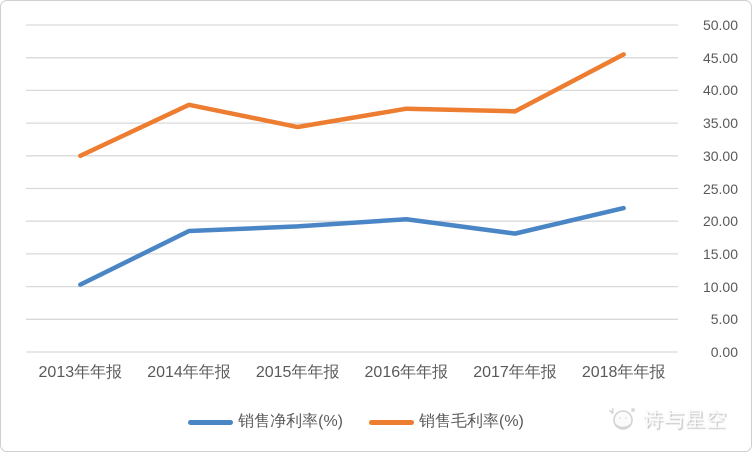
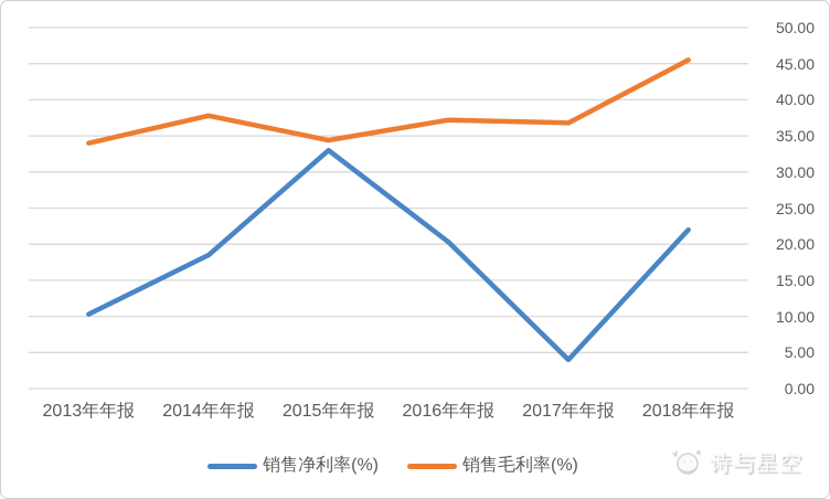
销售毛利率(%)/2013年年报: 30 -> 34
销售净利率(%)/2015年年报: 19 -> 33
销售净利率(%)/2017年年报: 18 -> 4
